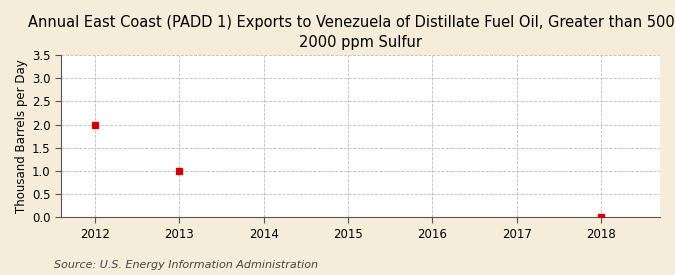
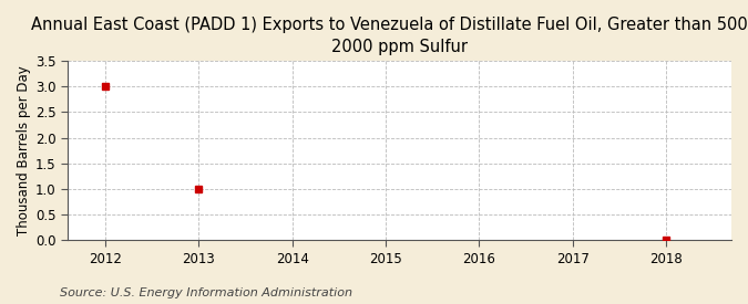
2012: 2 -> 3
